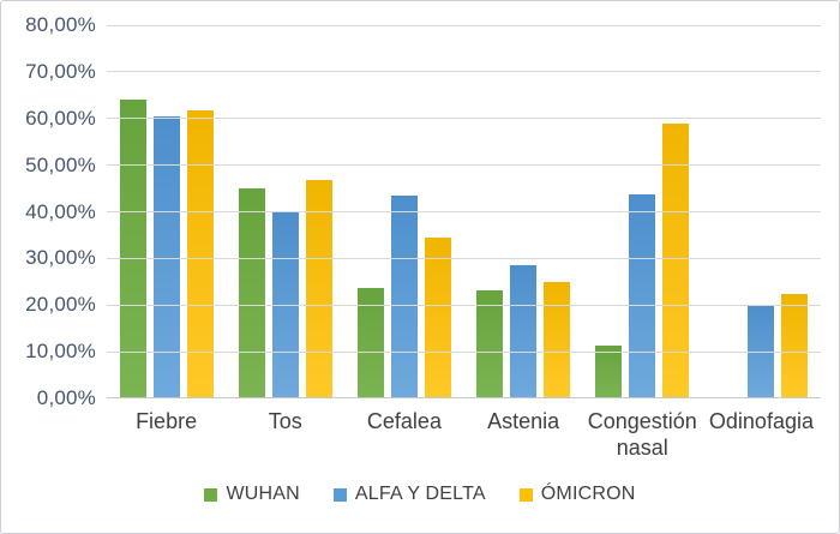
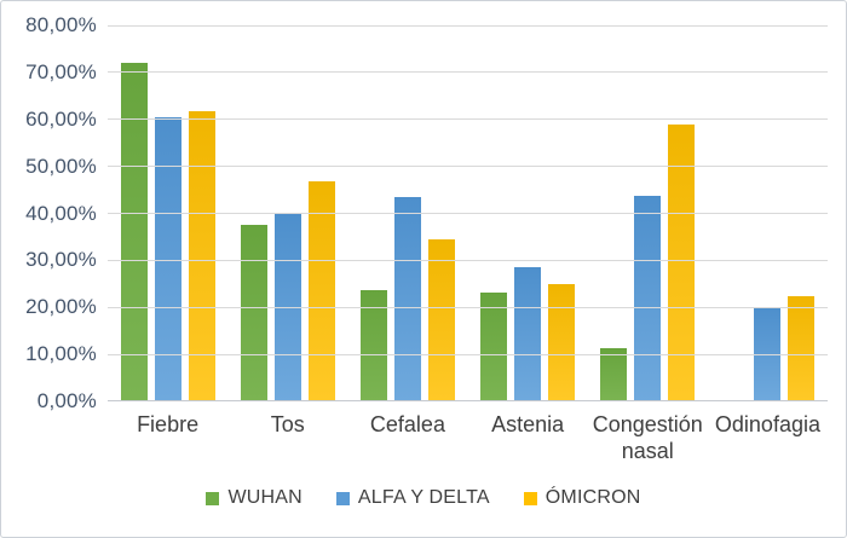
WUHAN/Fiebre: 64% -> 72%
WUHAN/Tos: 45% -> 38%
